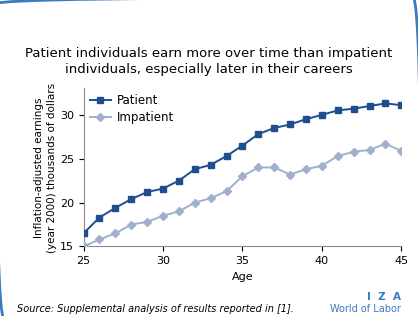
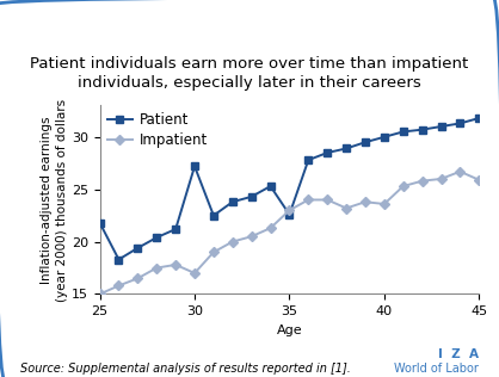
Patient/25: 16.5 -> 21.8
Patient/30: 21.6 -> 27.2
Impatient/30: 18.5 -> 17.0
Patient/35: 26.5 -> 22.6
Impatient/40: 24.2 -> 23.6
Patient/45: 31.1 -> 31.8
